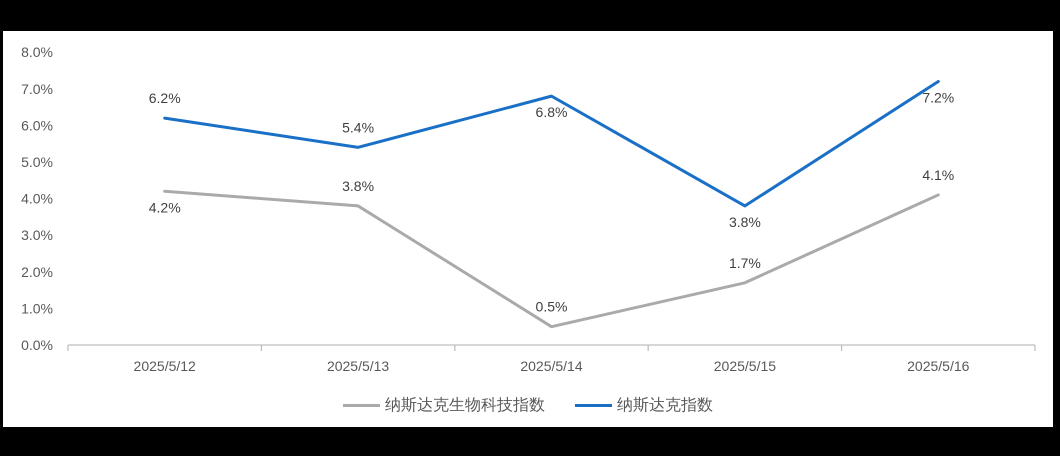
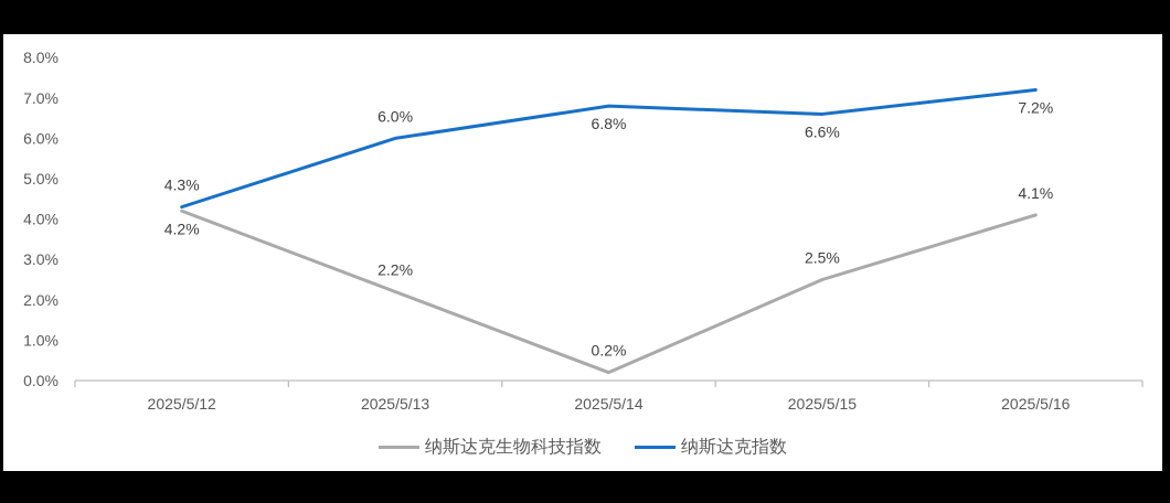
纳斯达克指数/2025/5/12: 6.2% -> 4.3%
纳斯达克生物科技指数/2025/5/13: 3.8% -> 2.2%
纳斯达克指数/2025/5/13: 5.4% -> 6.0%
纳斯达克生物科技指数/2025/5/14: 0.5% -> 0.2%
纳斯达克生物科技指数/2025/5/15: 1.7% -> 2.5%
纳斯达克指数/2025/5/15: 3.8% -> 6.6%
